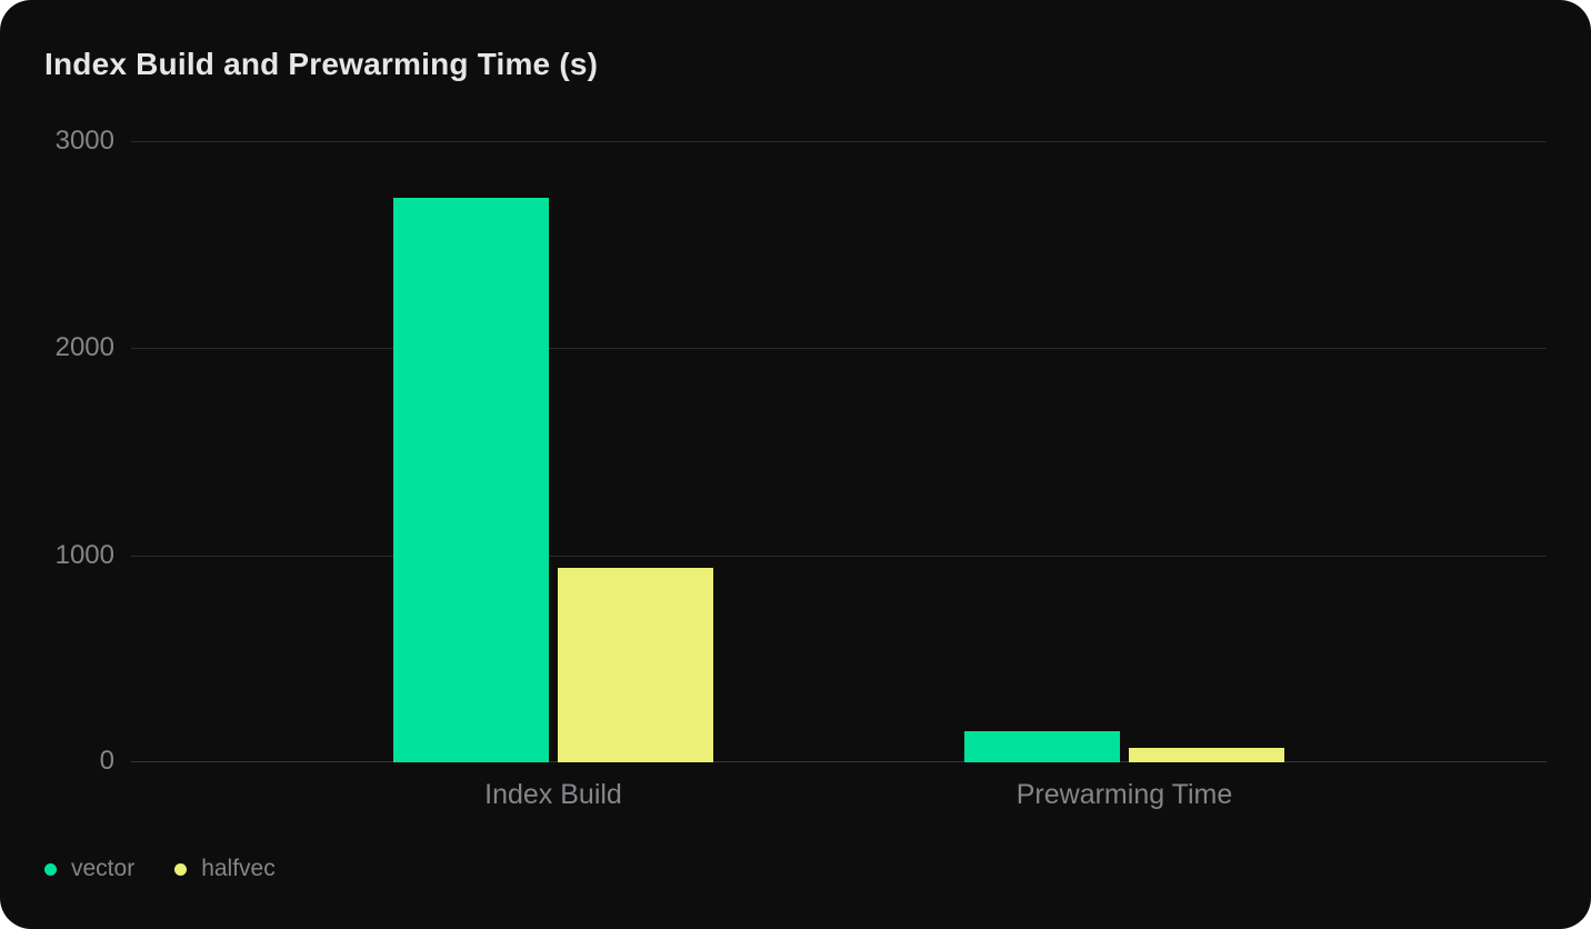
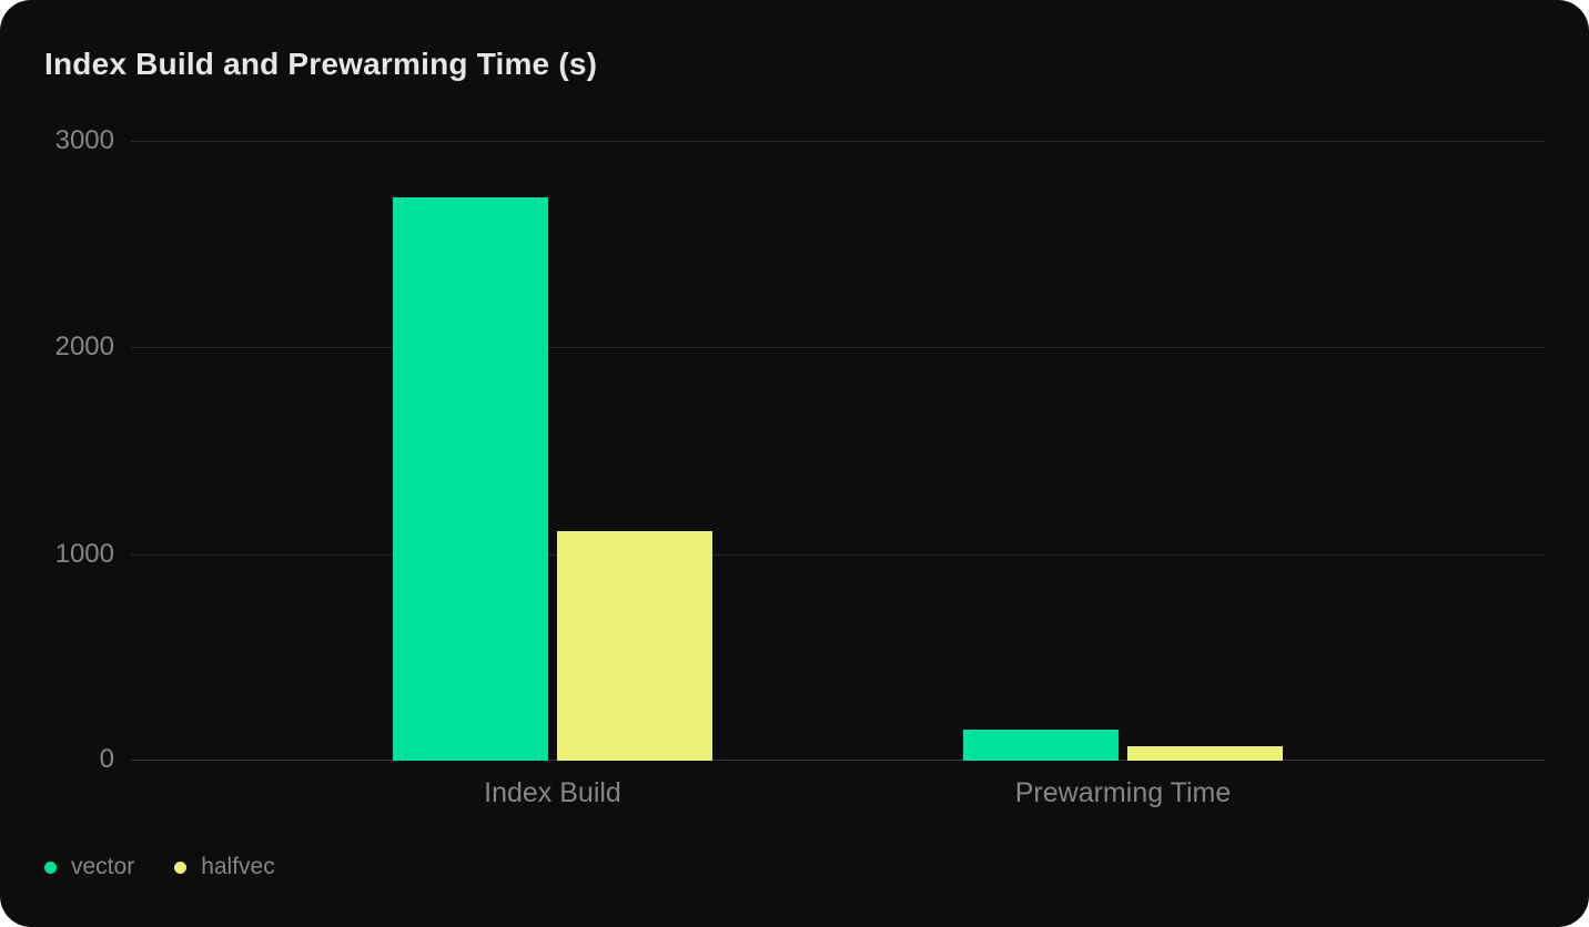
halfvec/Index Build: 940 -> 1110
